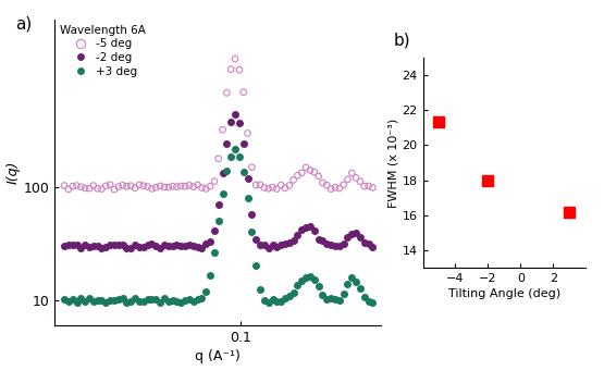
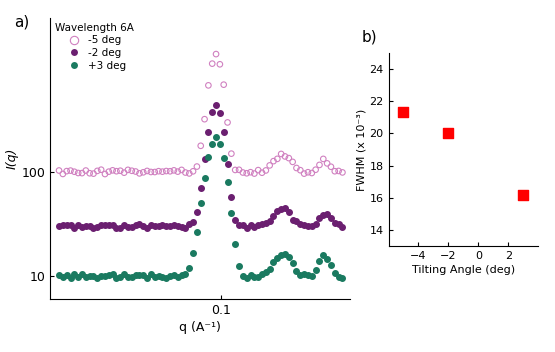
−2: 18.0 -> 20.0
